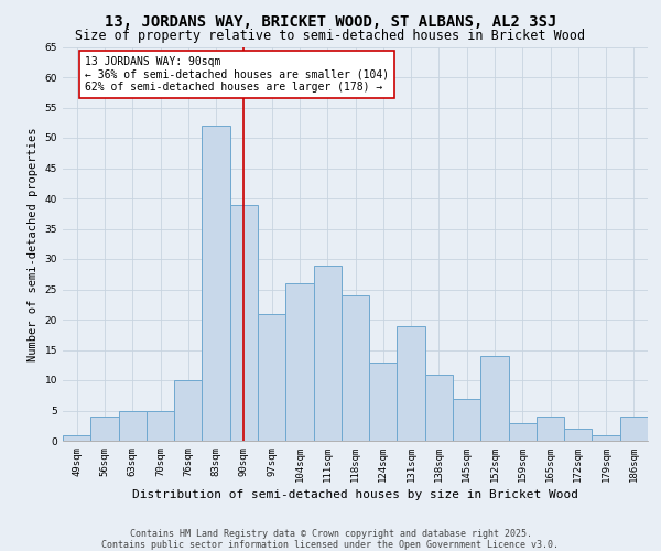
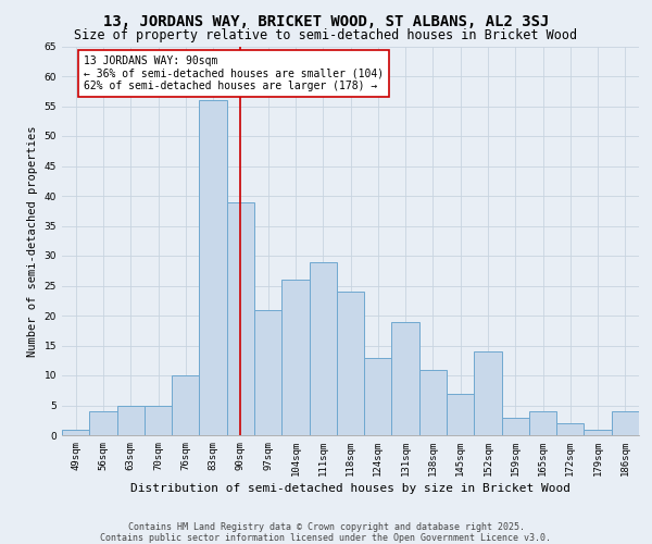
83sqm: 52 -> 56
